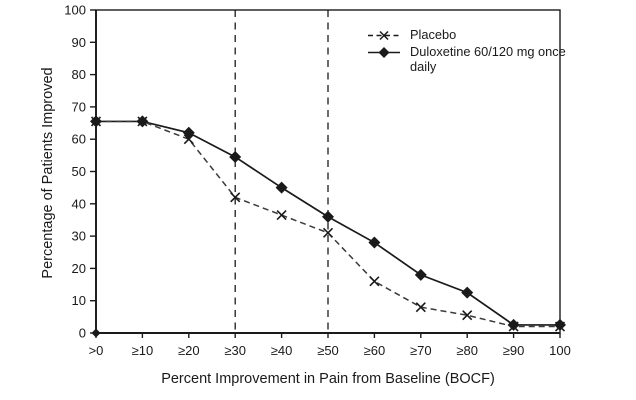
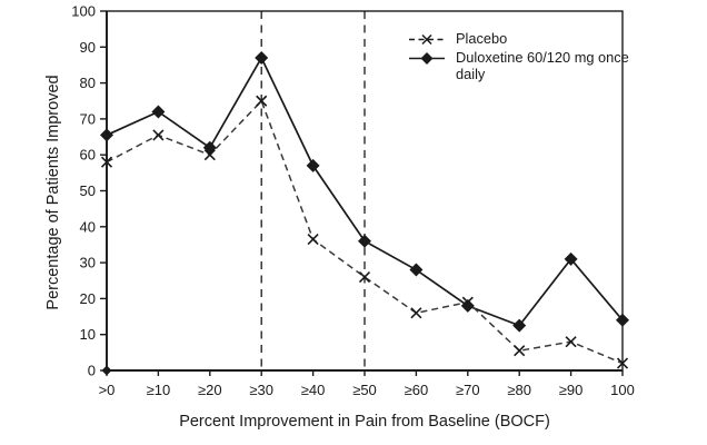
Placebo/>0: 66 -> 58
Duloxetine 60/120 mg once daily/≥10: 66 -> 72
Placebo/≥30: 42 -> 75
Duloxetine 60/120 mg once daily/≥30: 54 -> 87
Duloxetine 60/120 mg once daily/≥40: 45 -> 57
Placebo/≥50: 31 -> 26
Placebo/≥70: 8 -> 19
Placebo/≥90: 2 -> 8
Duloxetine 60/120 mg once daily/≥90: 2 -> 31
Duloxetine 60/120 mg once daily/100: 2 -> 14
